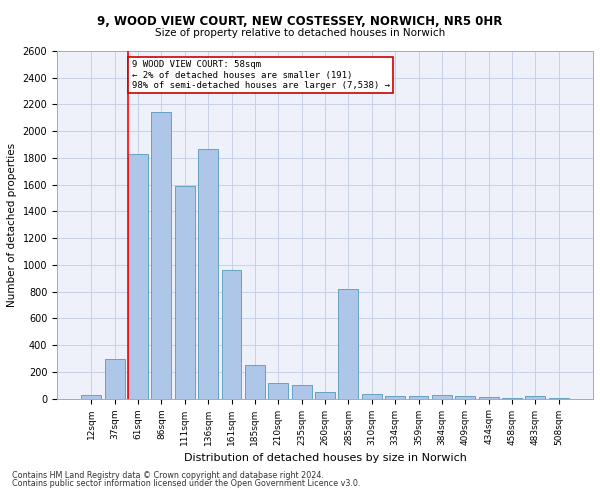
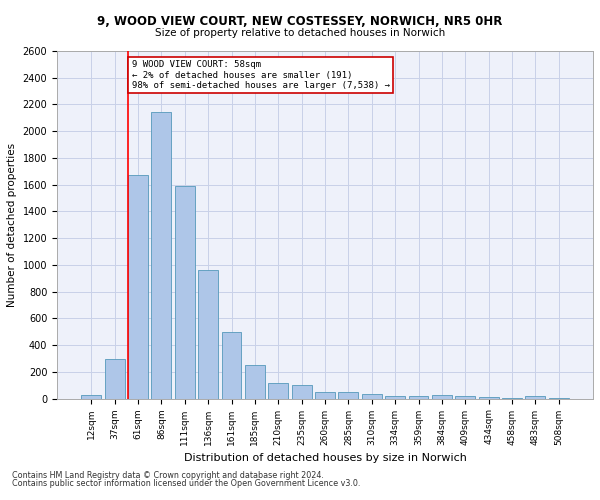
61sqm: 1830 -> 1670
136sqm: 1870 -> 960
161sqm: 960 -> 500
285sqm: 820 -> 50
